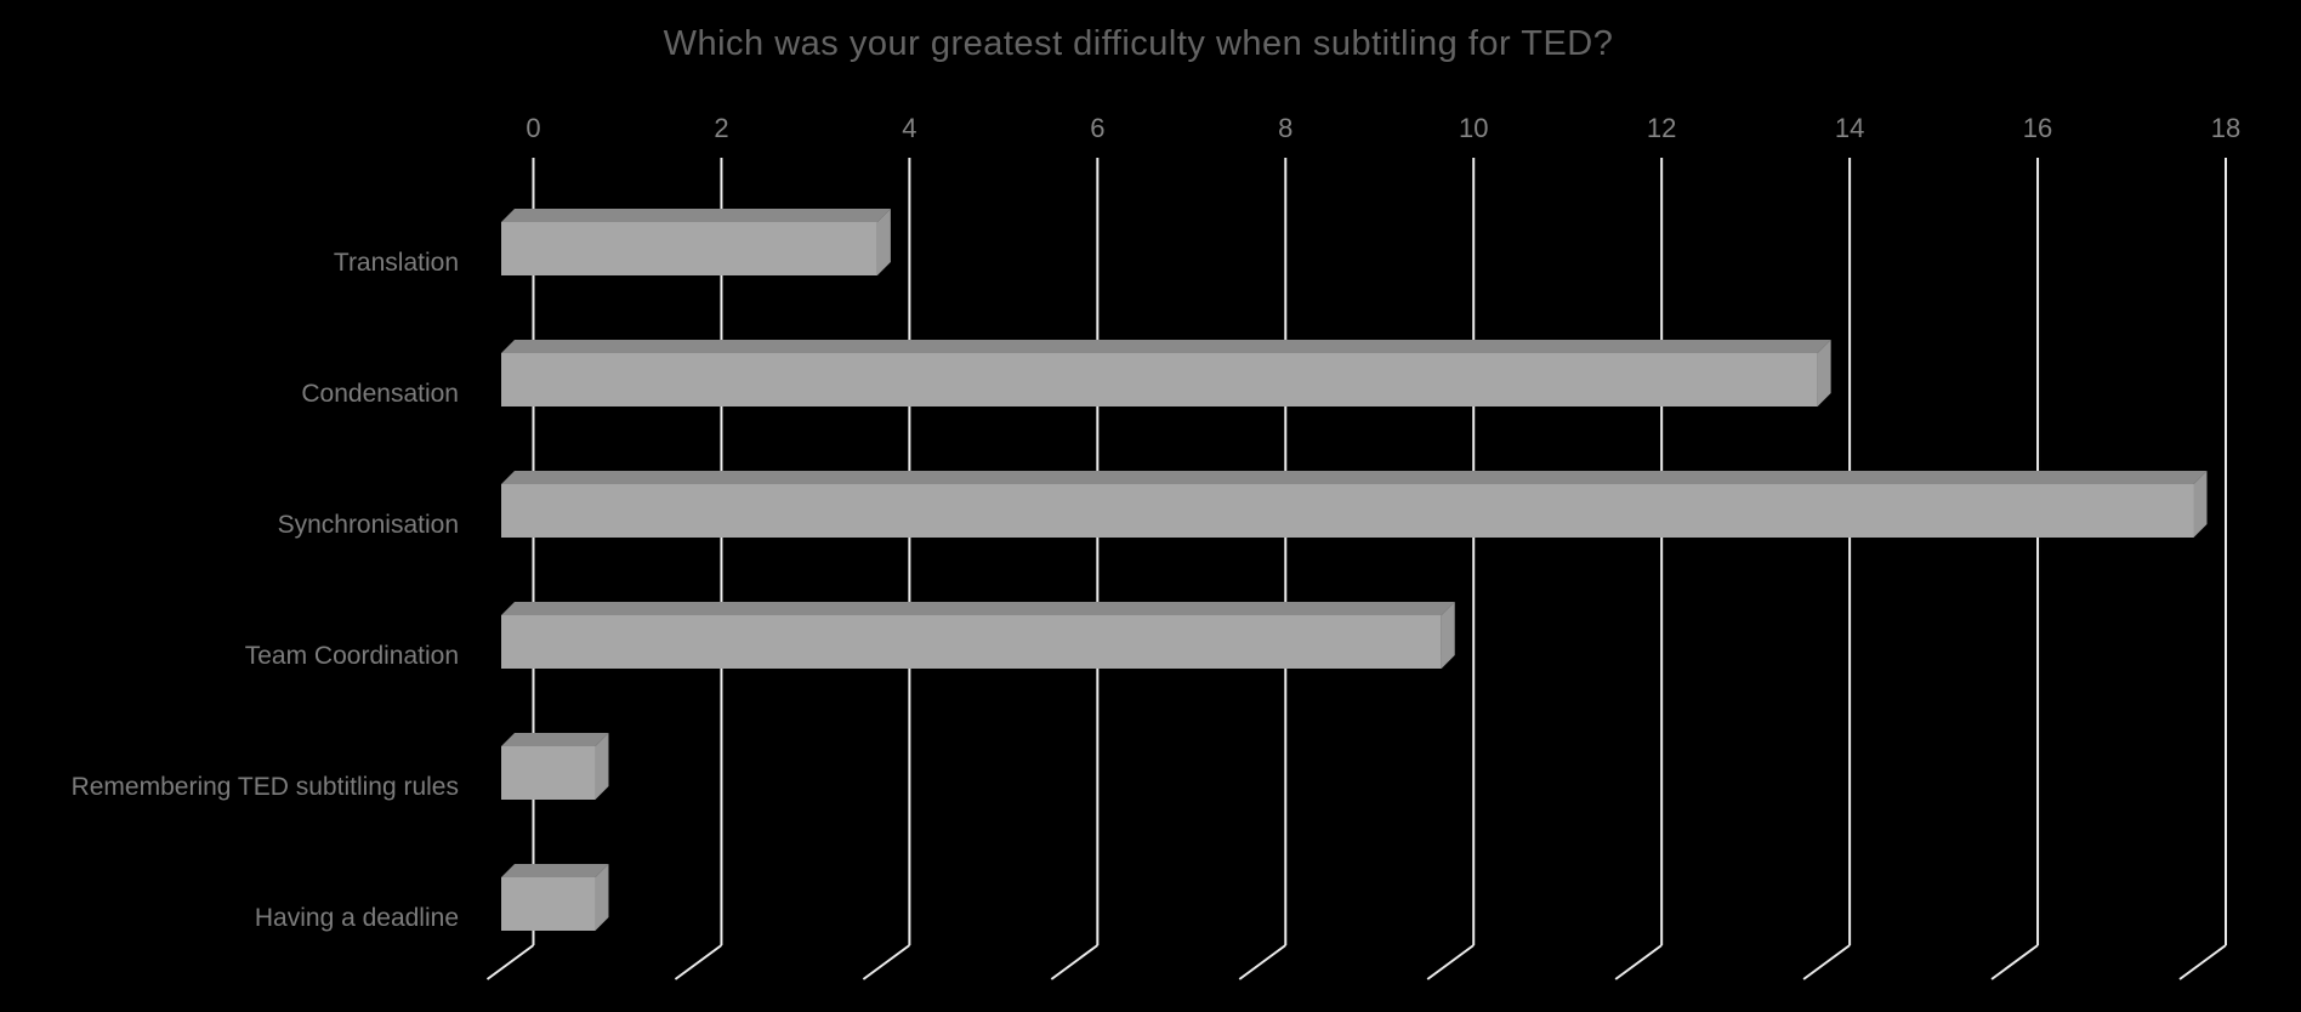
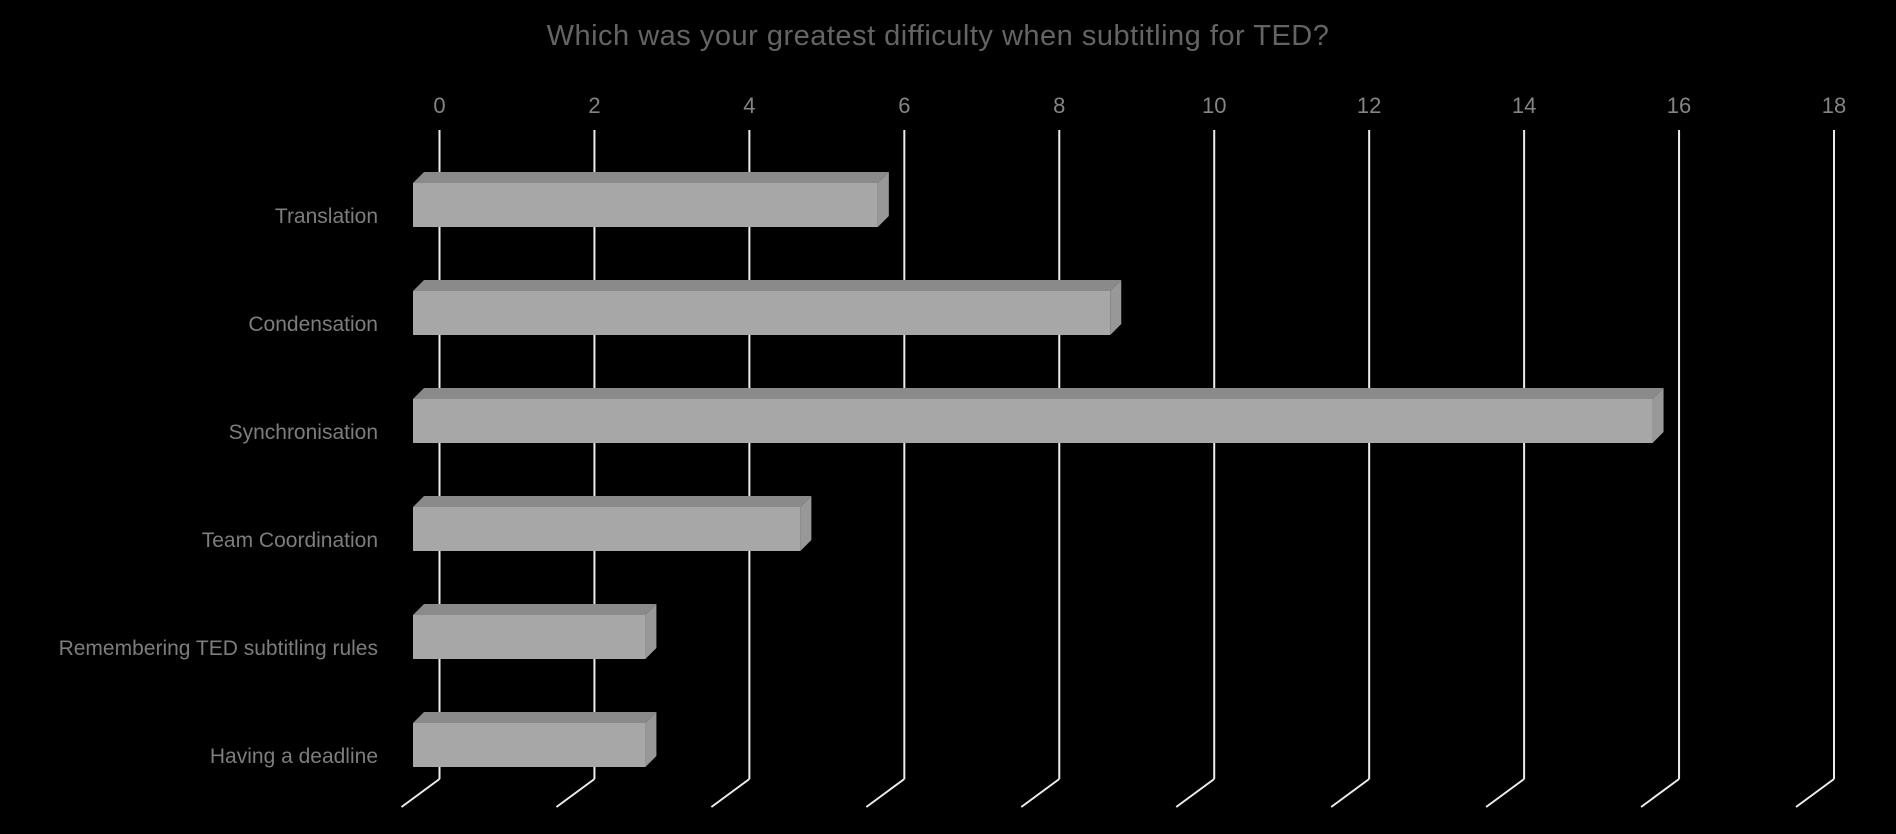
Translation: 4 -> 6
Condensation: 14 -> 9
Synchronisation: 18 -> 16
Team Coordination: 10 -> 5
Remembering TED subtitling rules: 1 -> 3
Having a deadline: 1 -> 3
